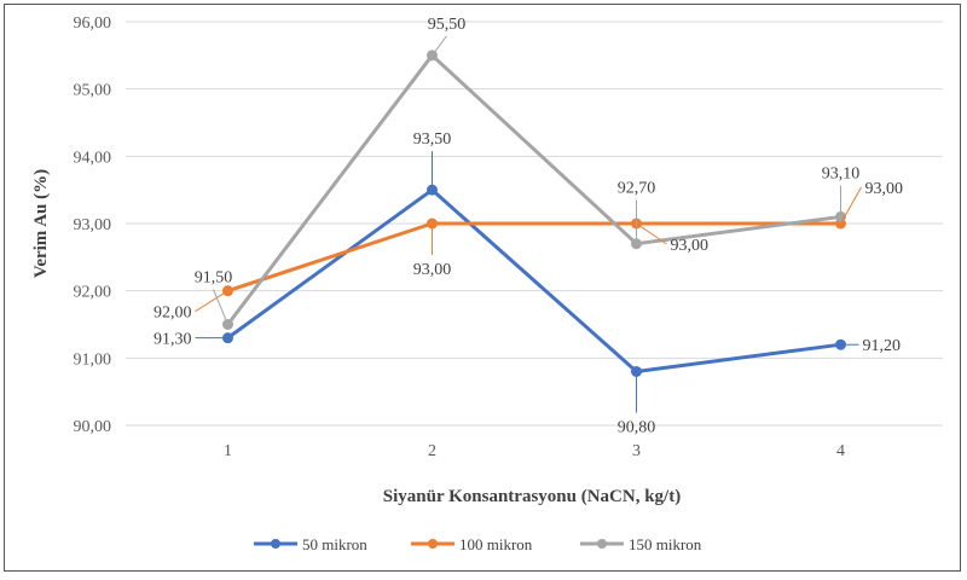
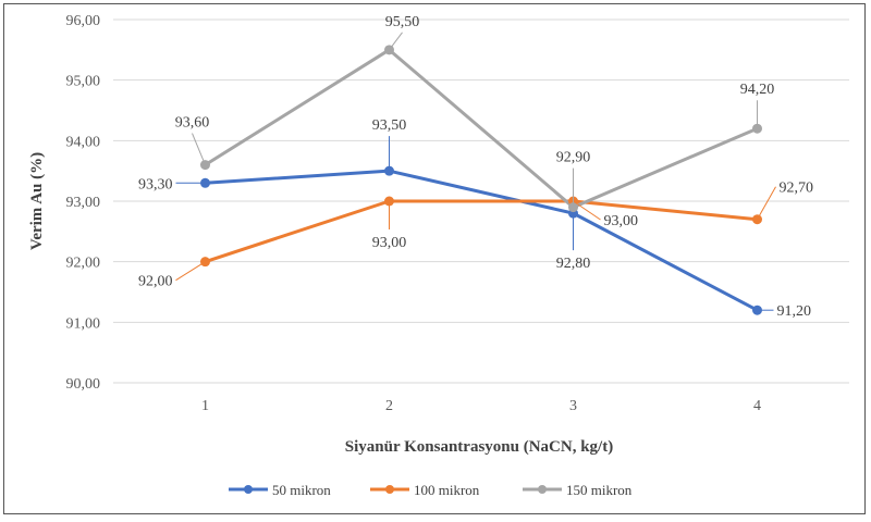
50 mikron/1: 91,30 -> 93,30
150 mikron/1: 91,50 -> 93,60
50 mikron/3: 90,80 -> 92,80
150 mikron/3: 92,70 -> 92,90
100 mikron/4: 93,00 -> 92,70
150 mikron/4: 93,10 -> 94,20
